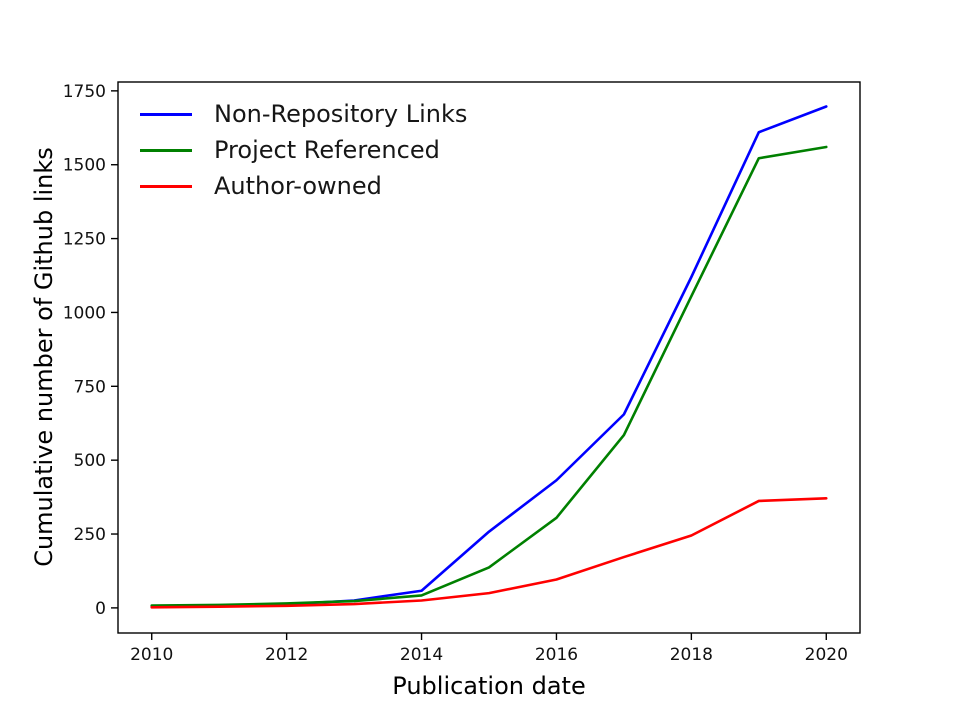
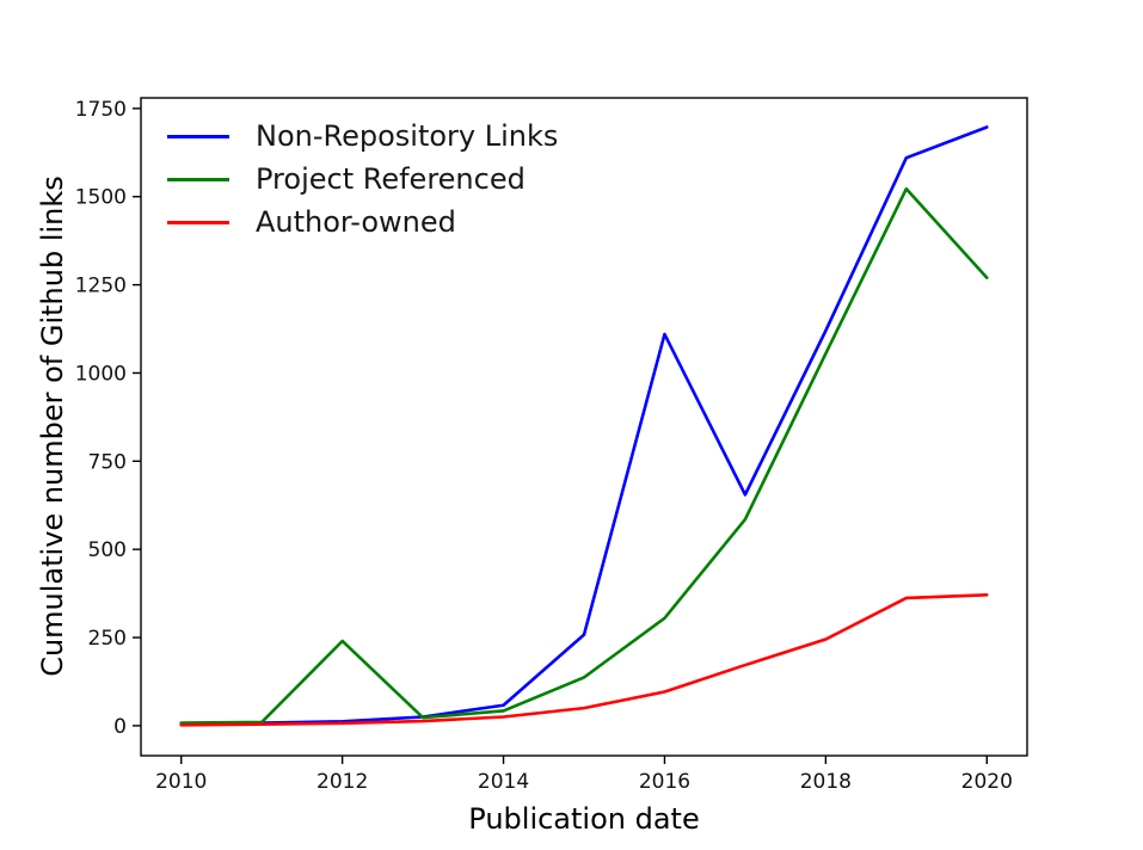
Project Referenced/2012: 20 -> 240
Non-Repository Links/2016: 430 -> 1110
Project Referenced/2020: 1560 -> 1270
